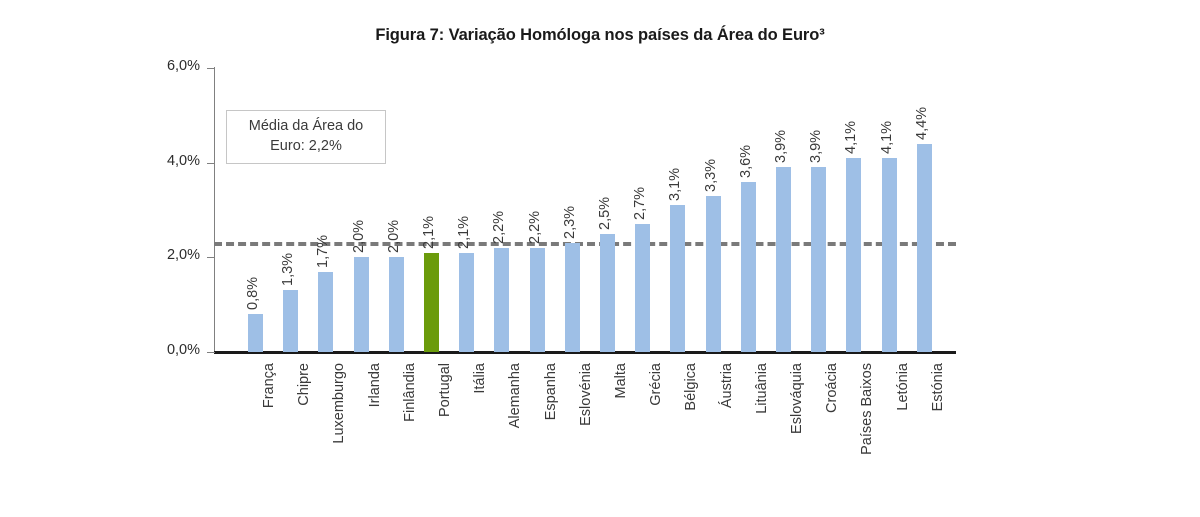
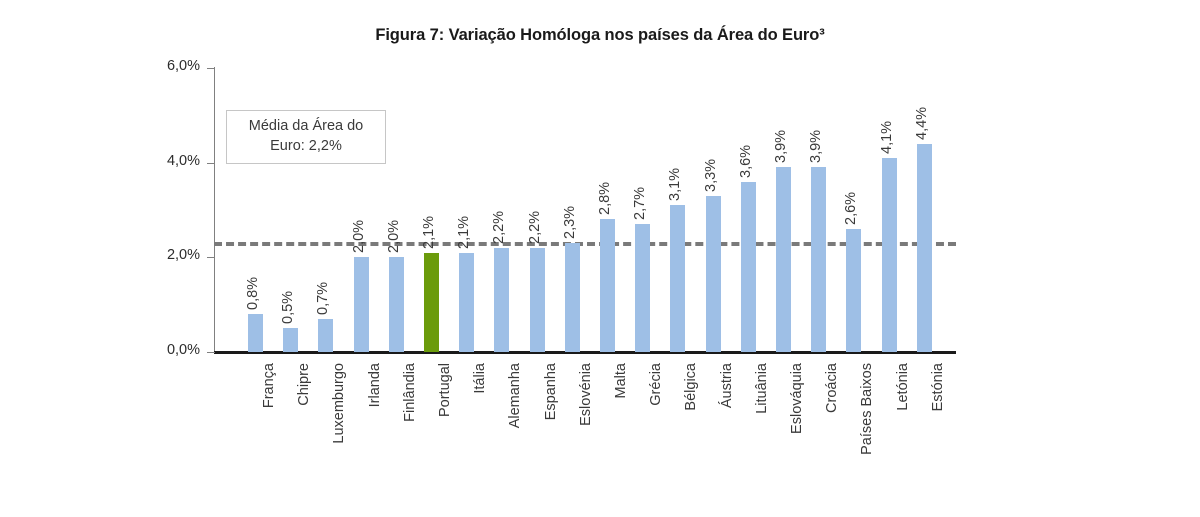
Chipre: 1,3% -> 0,5%
Luxemburgo: 1,7% -> 0,7%
Malta: 2,5% -> 2,8%
Países Baixos: 4,1% -> 2,6%
